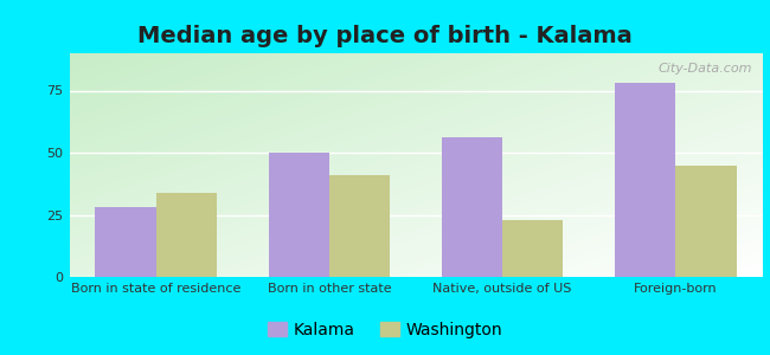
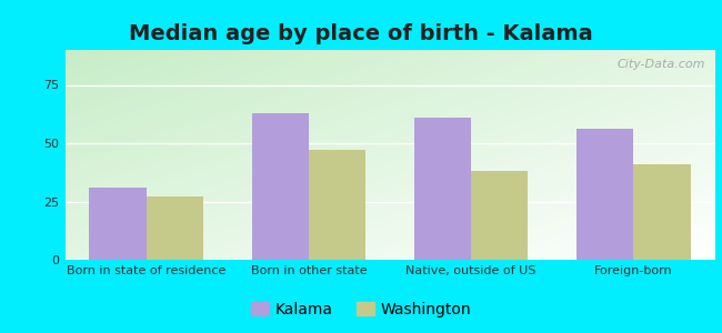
Kalama/Born in state of residence: 28 -> 31
Washington/Born in state of residence: 34 -> 27
Kalama/Born in other state: 50 -> 63
Washington/Born in other state: 41 -> 47
Kalama/Native, outside of US: 56 -> 61
Washington/Native, outside of US: 23 -> 38
Kalama/Foreign-born: 78 -> 56
Washington/Foreign-born: 45 -> 41
